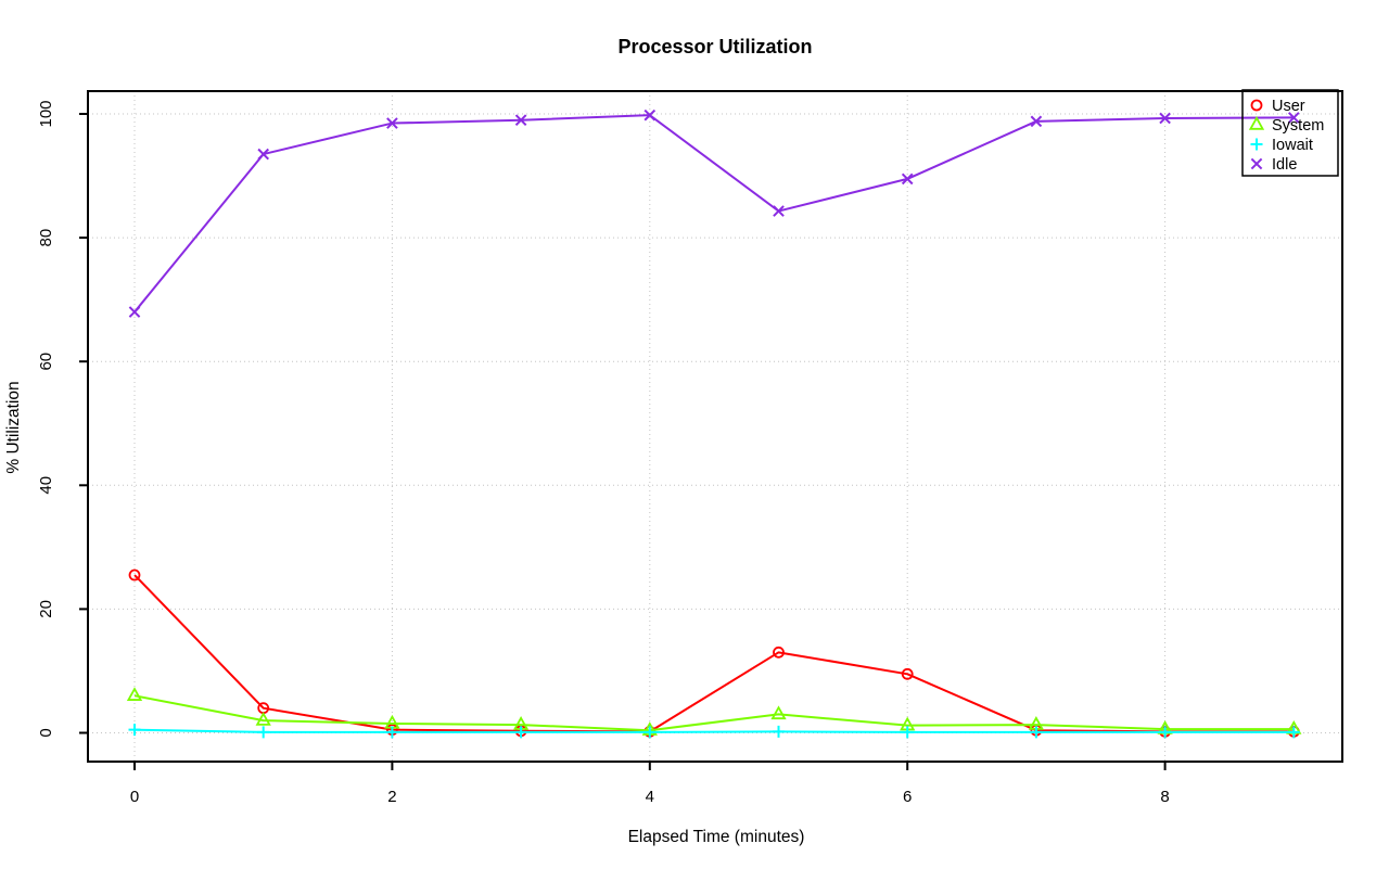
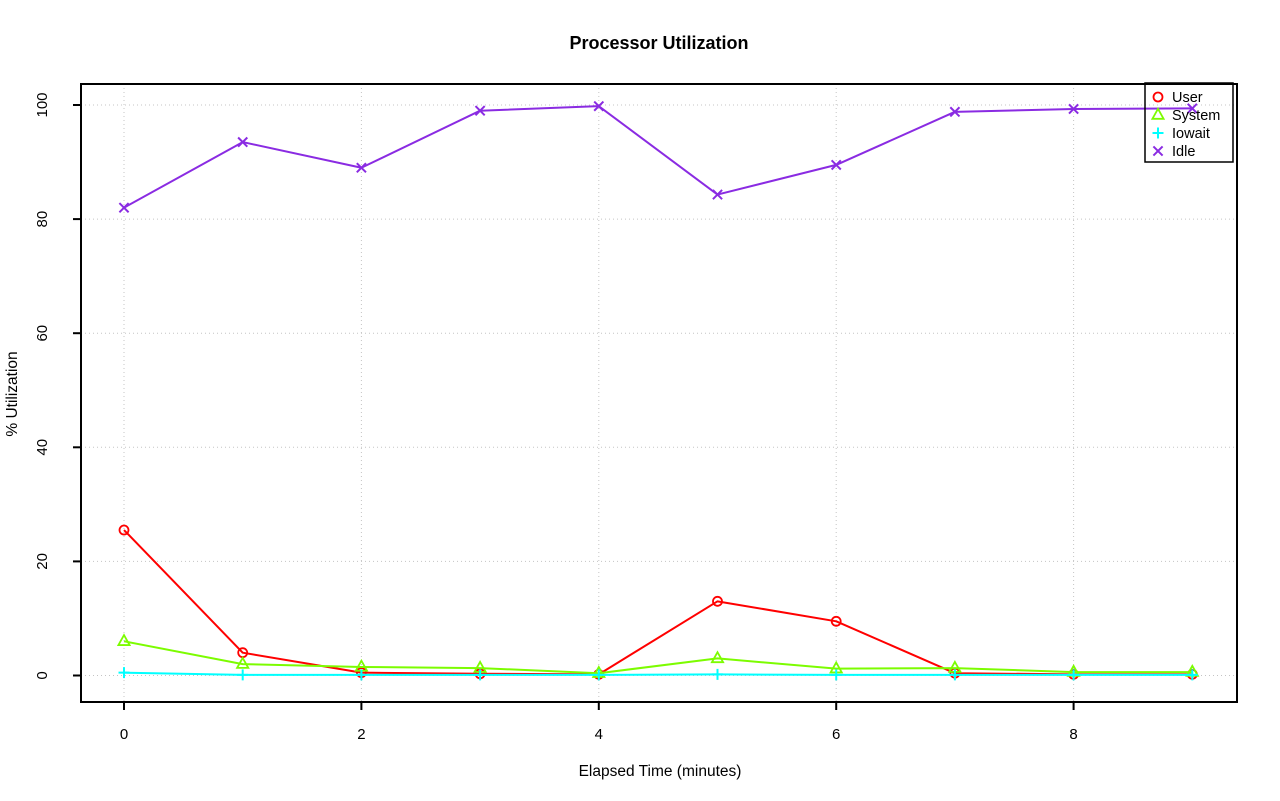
Idle/0: 68 -> 82
Idle/2: 98 -> 89
